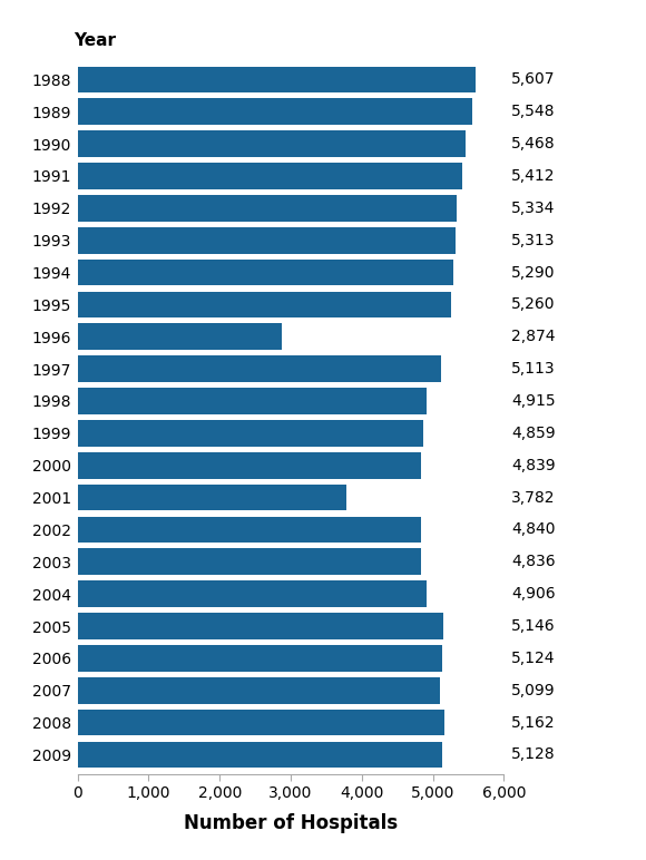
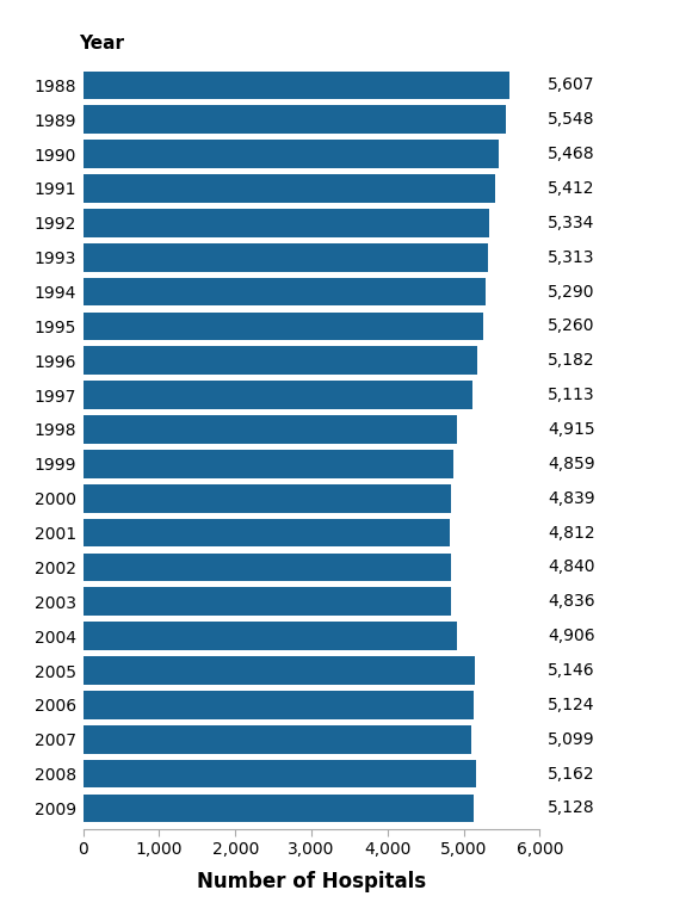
1996: 2,874 -> 5,182
2001: 3,782 -> 4,812
